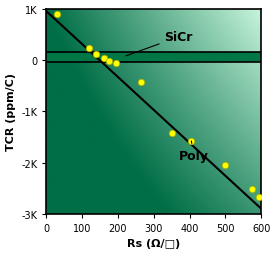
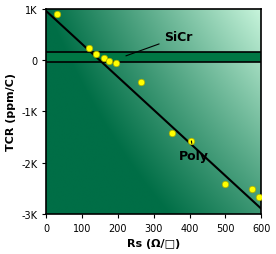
500: -2.05K -> -2.42K
